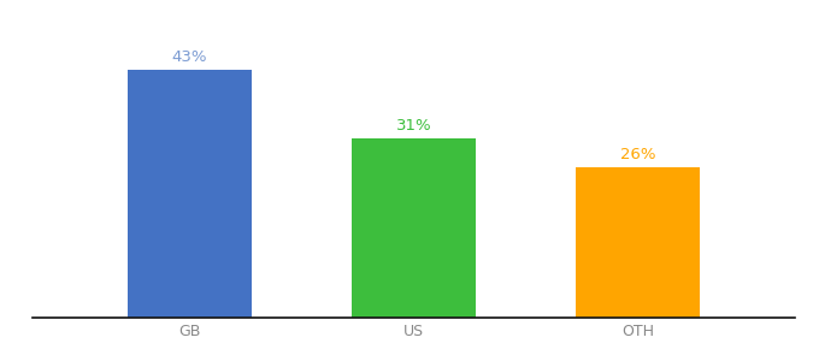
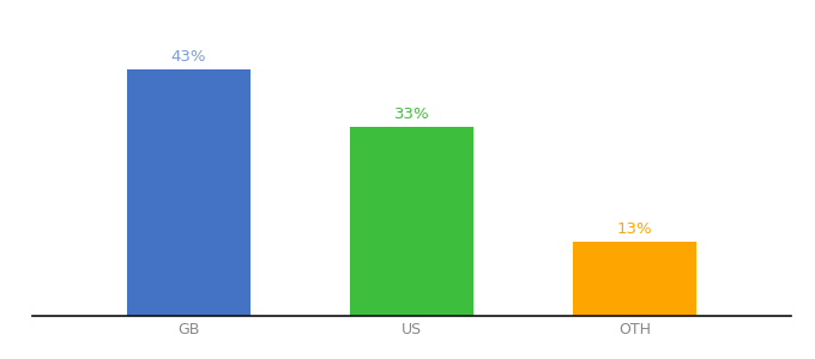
US: 31% -> 33%
OTH: 26% -> 13%
